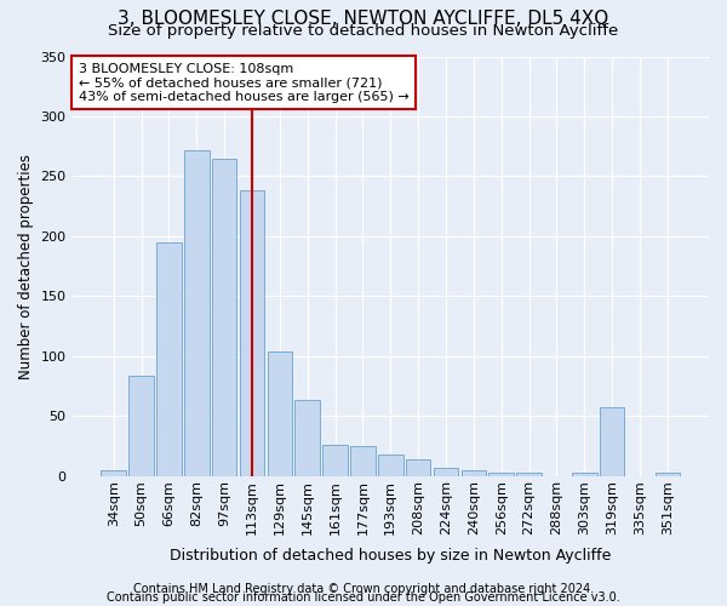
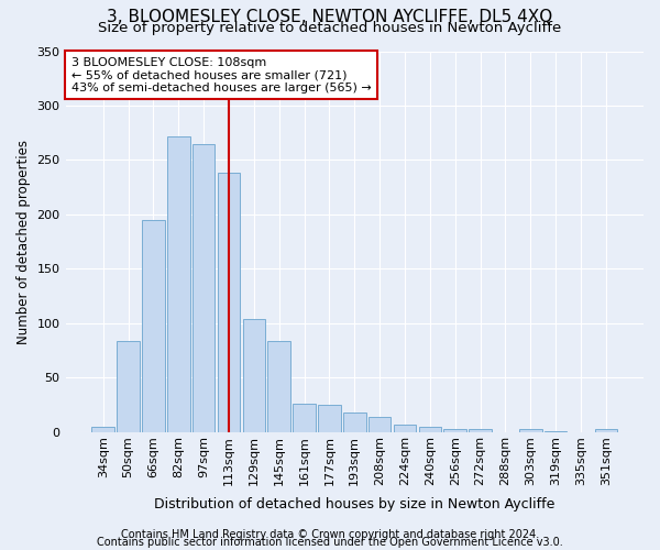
145sqm: 64 -> 84
319sqm: 58 -> 1
